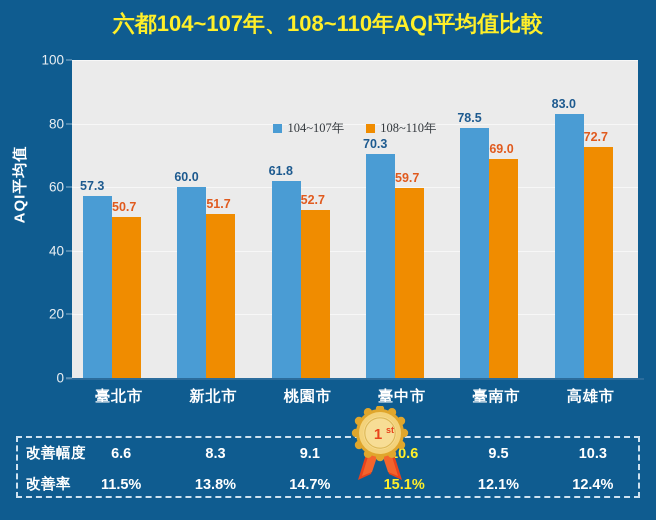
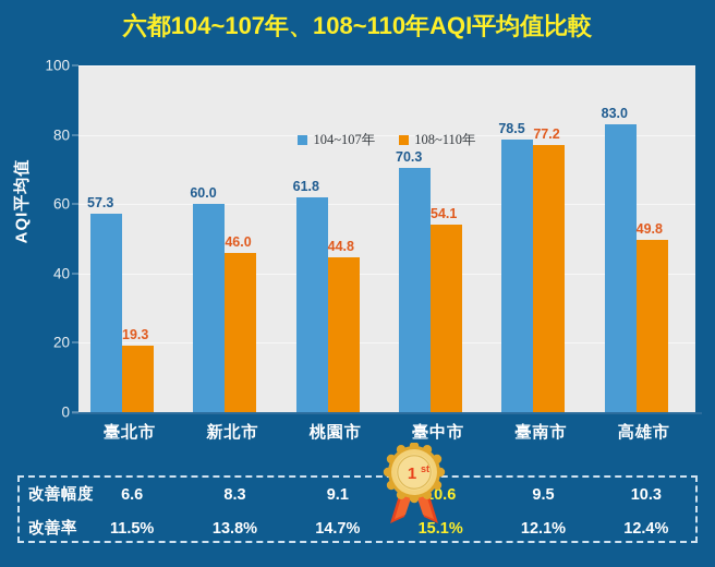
108~110年/臺北市: 50.7 -> 19.3
108~110年/新北市: 51.7 -> 46.0
108~110年/桃園市: 52.7 -> 44.8
108~110年/臺中市: 59.7 -> 54.1
108~110年/臺南市: 69.0 -> 77.2
108~110年/高雄市: 72.7 -> 49.8
